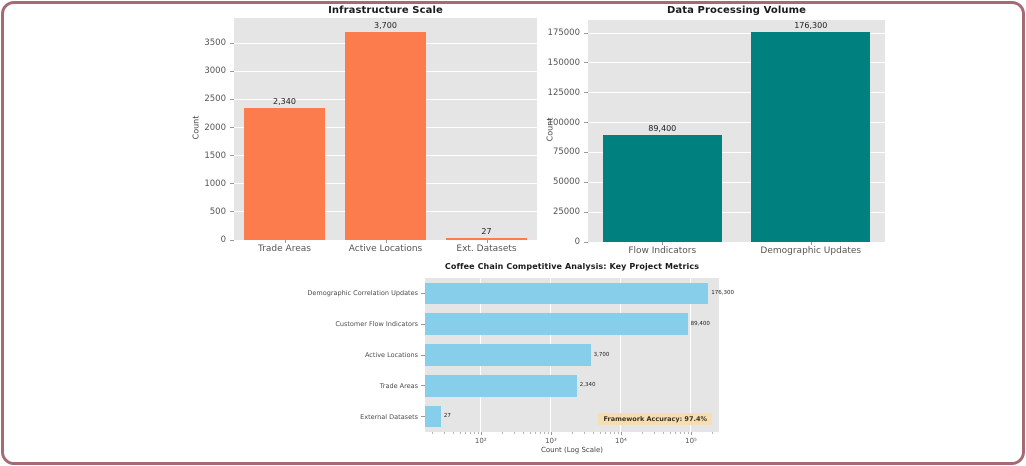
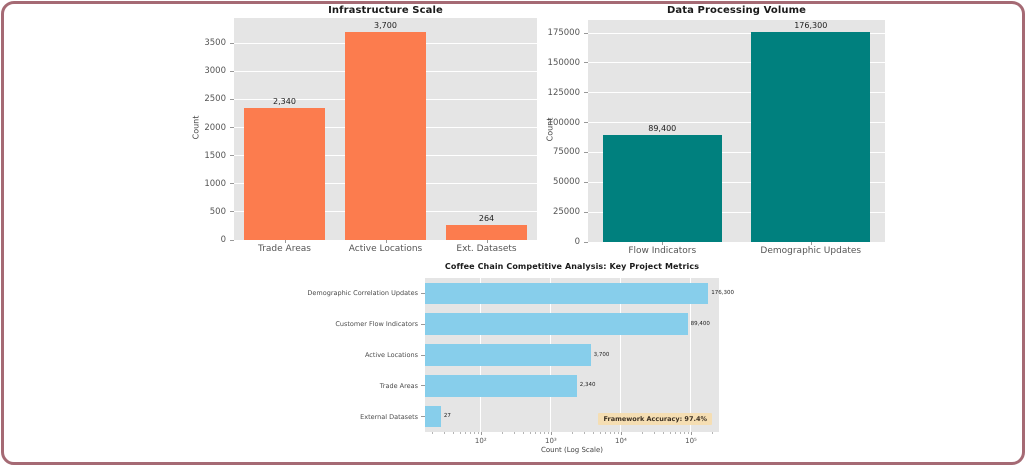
Infrastructure Scale/Ext. Datasets: 27 -> 264
